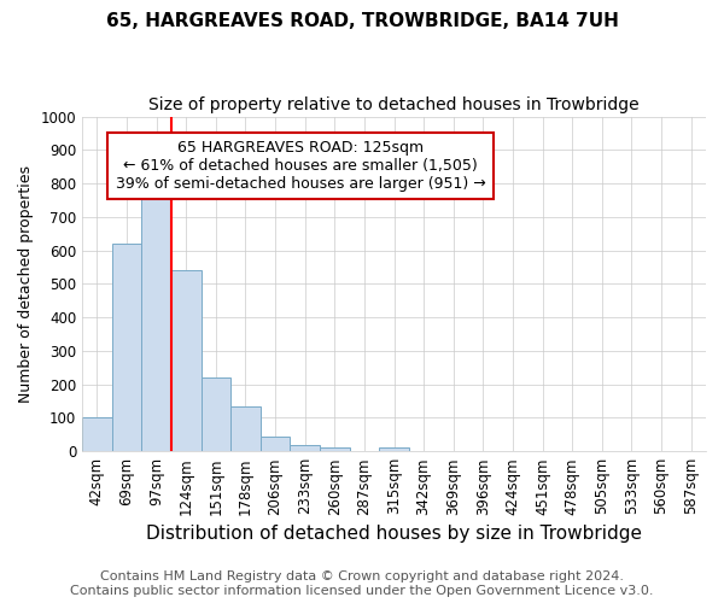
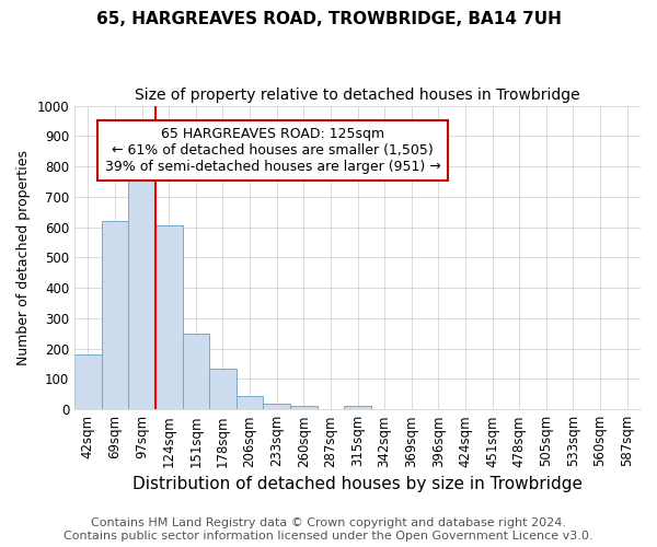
42sqm: 100 -> 180
124sqm: 540 -> 605
151sqm: 220 -> 250
